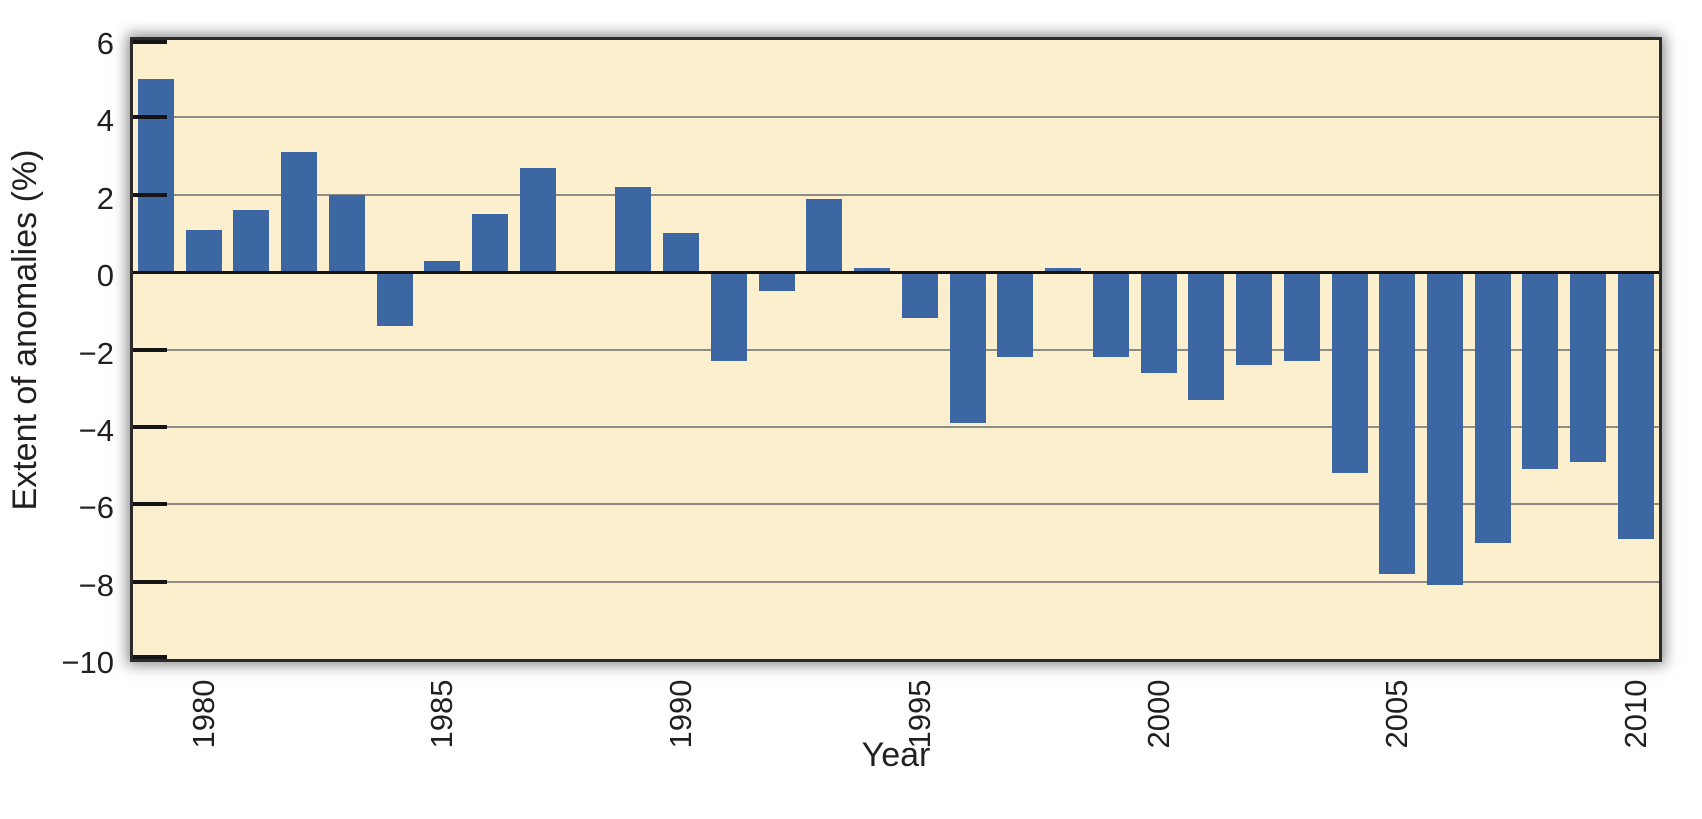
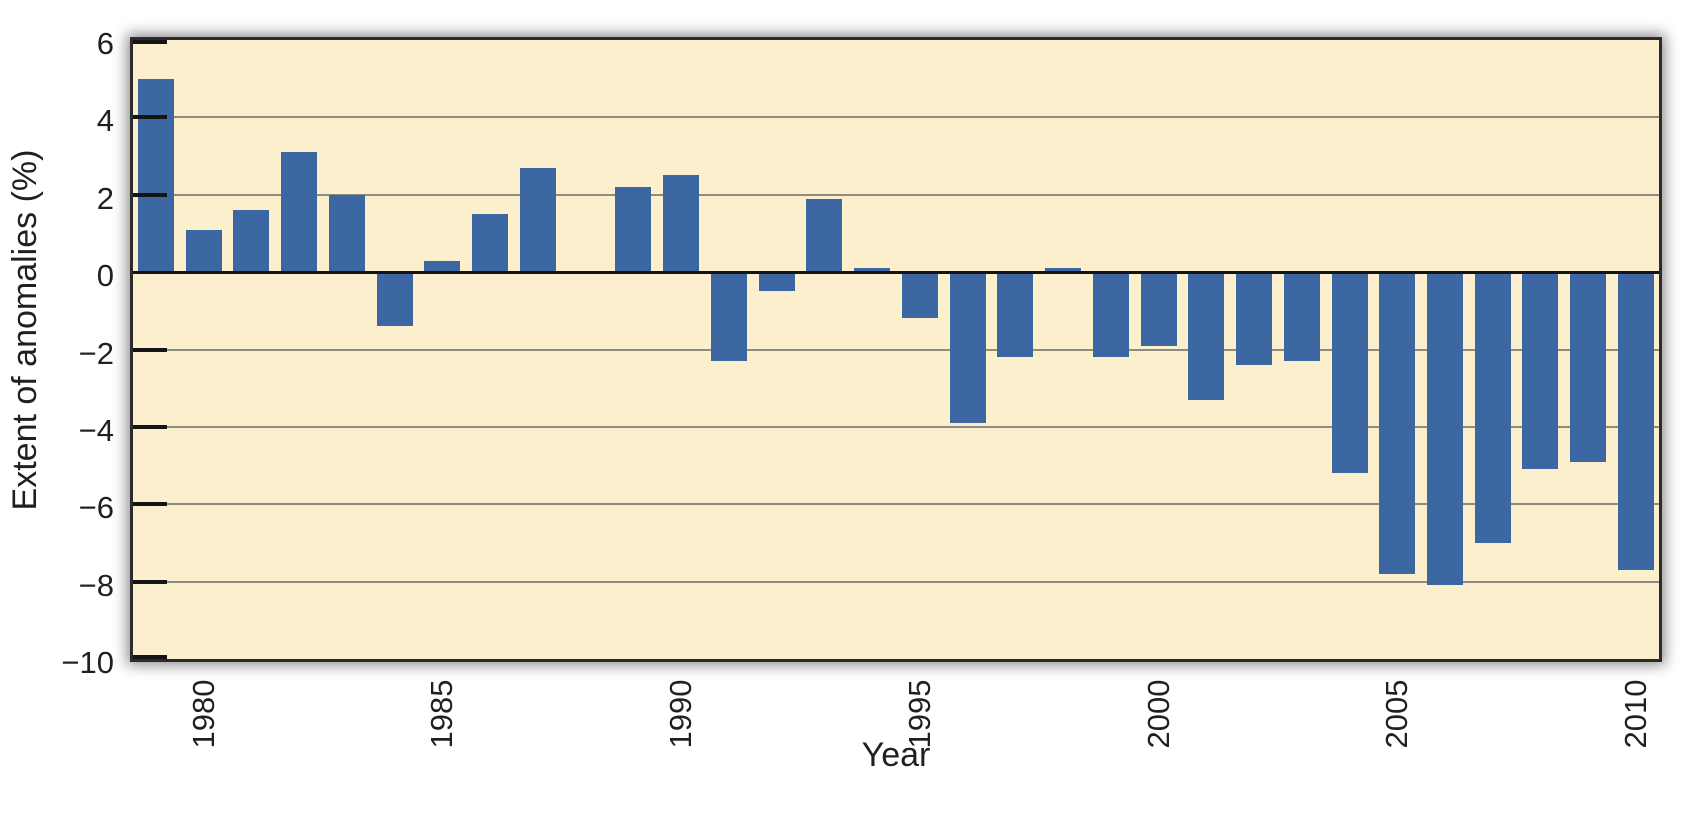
1990: 1.0 -> 2.5
2000: -2.6 -> -1.9
2010: -6.9 -> -7.7
